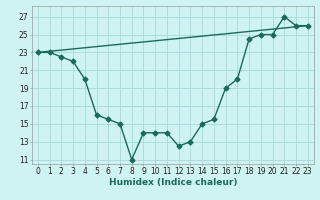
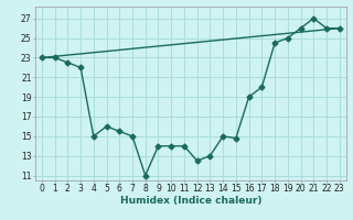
4: 20.0 -> 15.0
15: 15.5 -> 14.8
20: 25.0 -> 26.0
